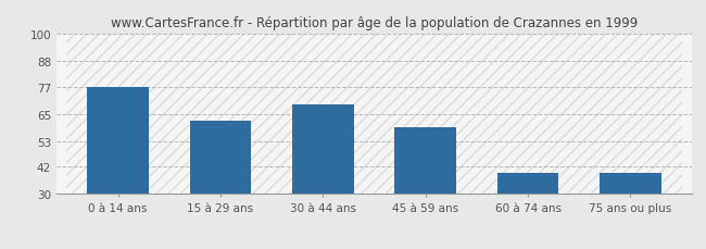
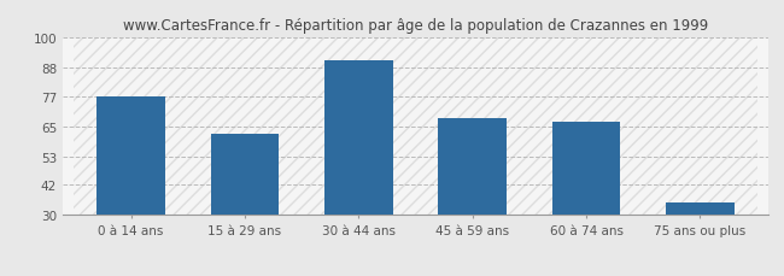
30 à 44 ans: 69 -> 91
45 à 59 ans: 59 -> 68
60 à 74 ans: 39 -> 67
75 ans ou plus: 39 -> 35
